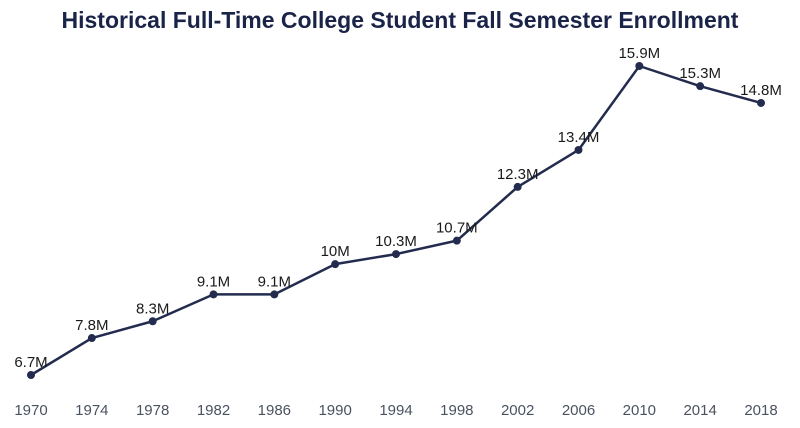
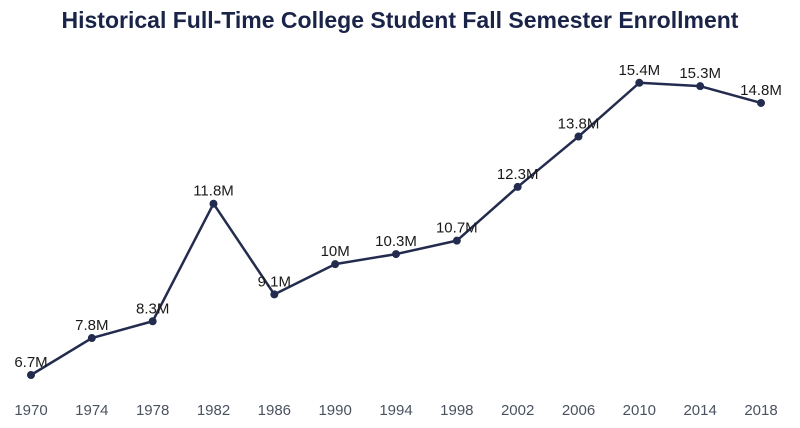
1982: 9.1M -> 11.8M
2006: 13.4M -> 13.8M
2010: 15.9M -> 15.4M
